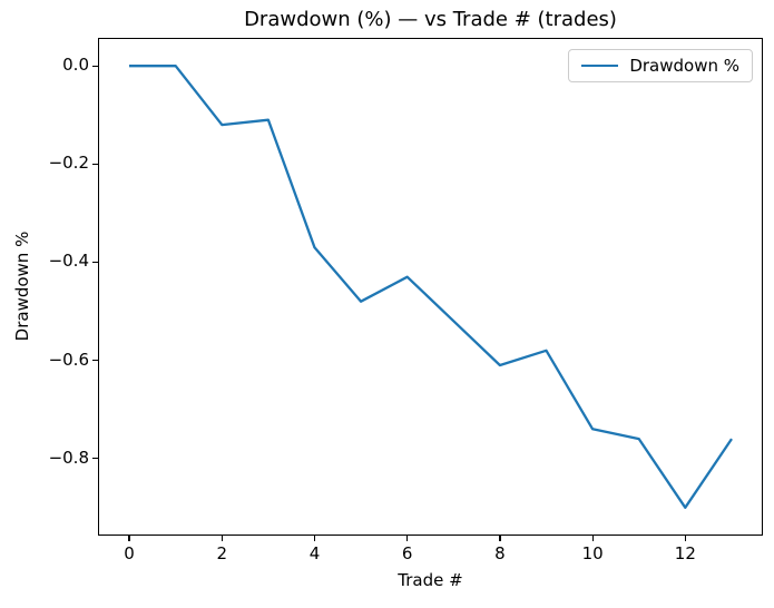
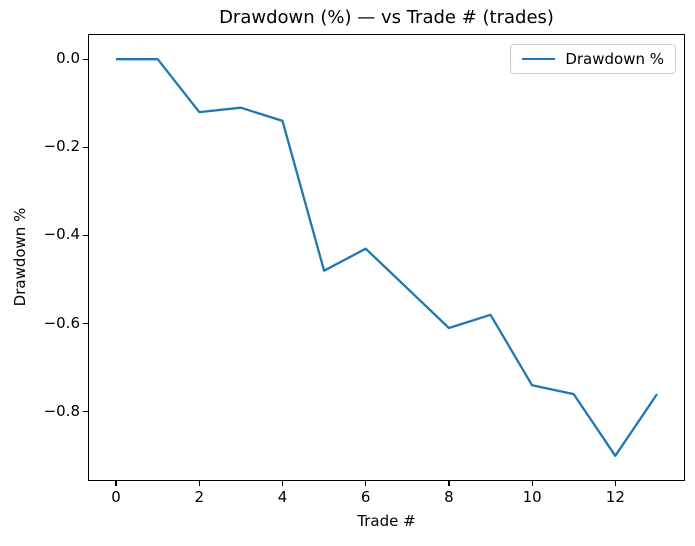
4: -0.37 -> -0.14
